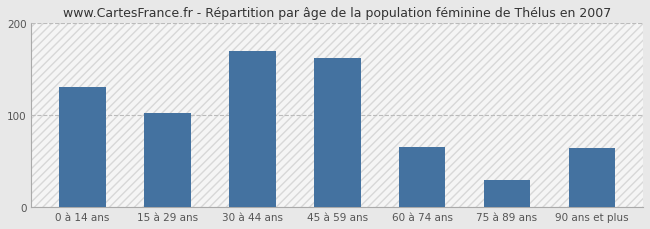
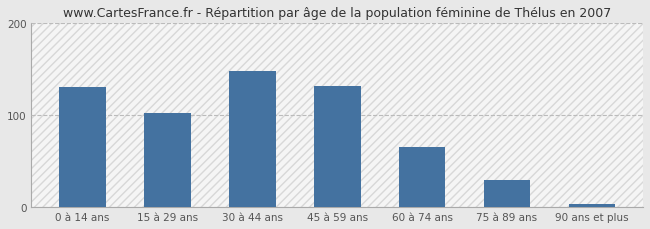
30 à 44 ans: 170 -> 148
45 à 59 ans: 162 -> 132
90 ans et plus: 64 -> 3
